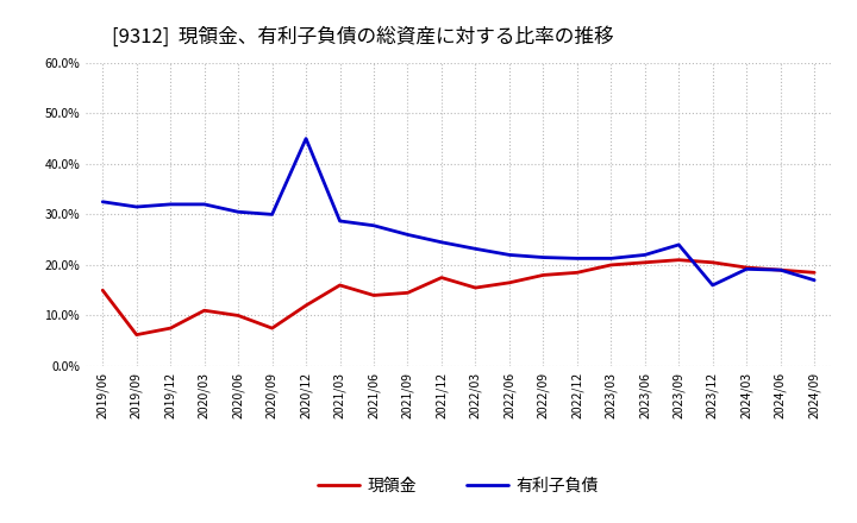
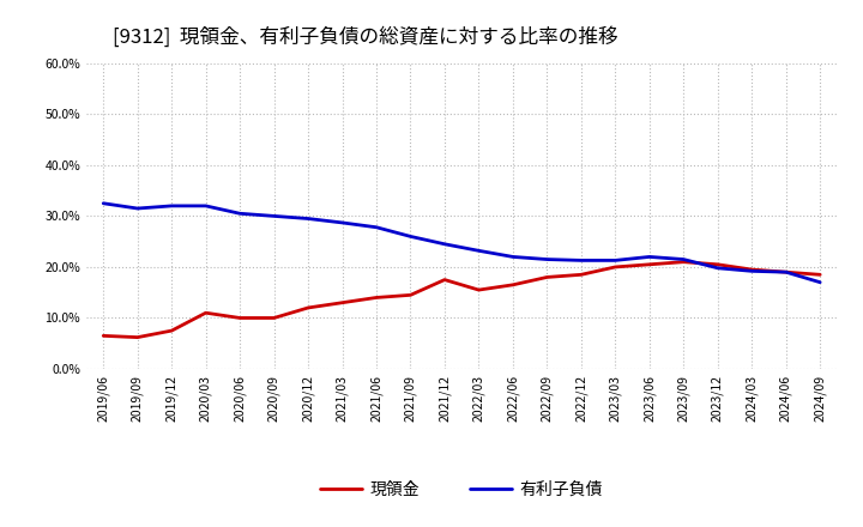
現領金/2019/06: 15.0% -> 6.5%
現領金/2020/09: 7.5% -> 10.0%
有利子負債/2020/12: 45.0% -> 29.5%
現領金/2021/03: 16.0% -> 13.0%
有利子負債/2023/09: 24.0% -> 21.5%
有利子負債/2023/12: 16.0% -> 19.8%
